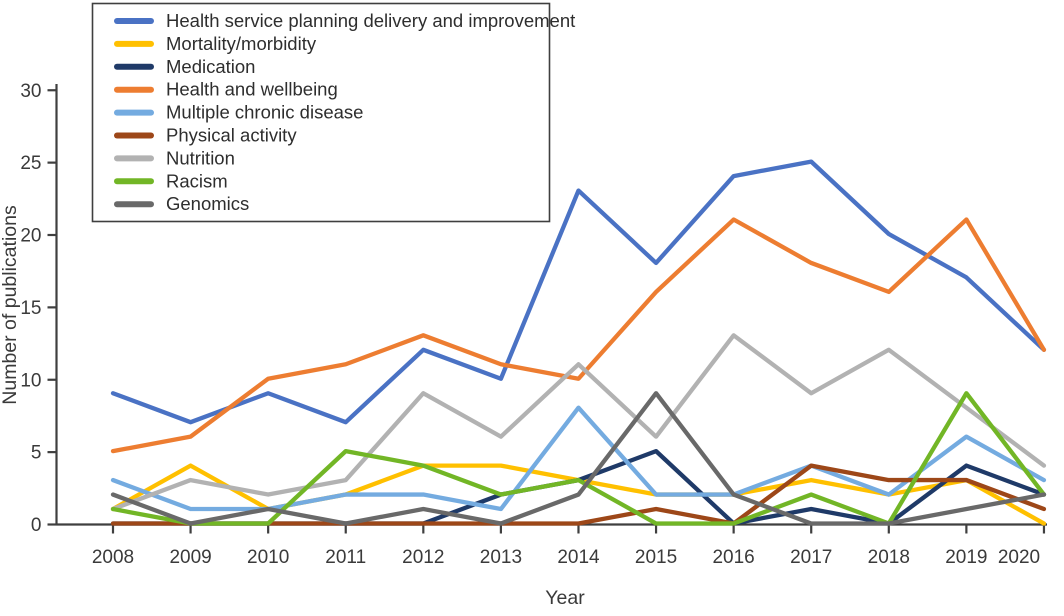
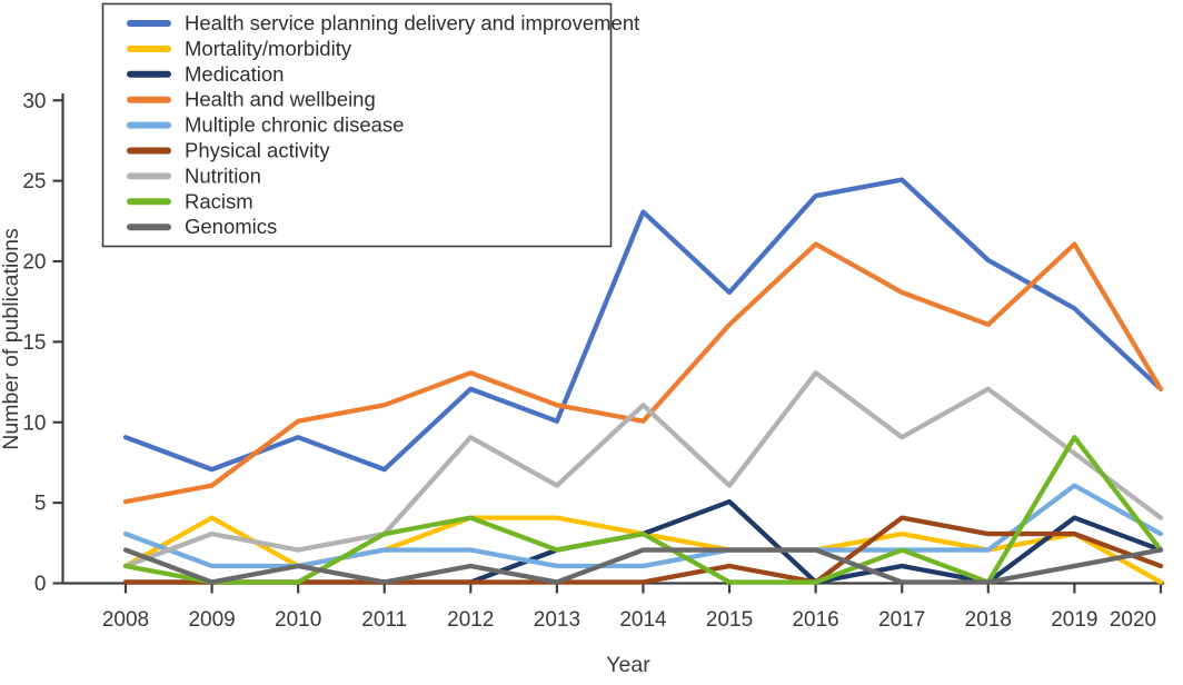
Racism/2011: 5 -> 3
Multiple chronic disease/2014: 8 -> 1
Genomics/2015: 9 -> 2
Multiple chronic disease/2017: 4 -> 2
